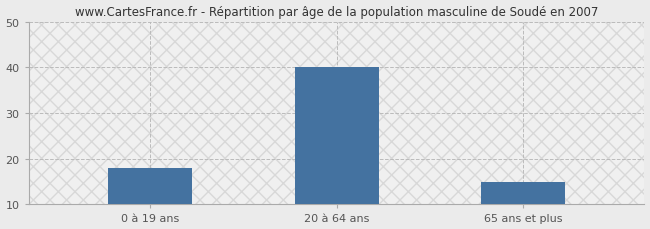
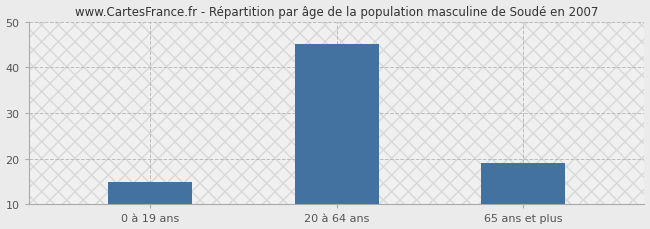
0 à 19 ans: 18 -> 15
20 à 64 ans: 40 -> 45
65 ans et plus: 15 -> 19
